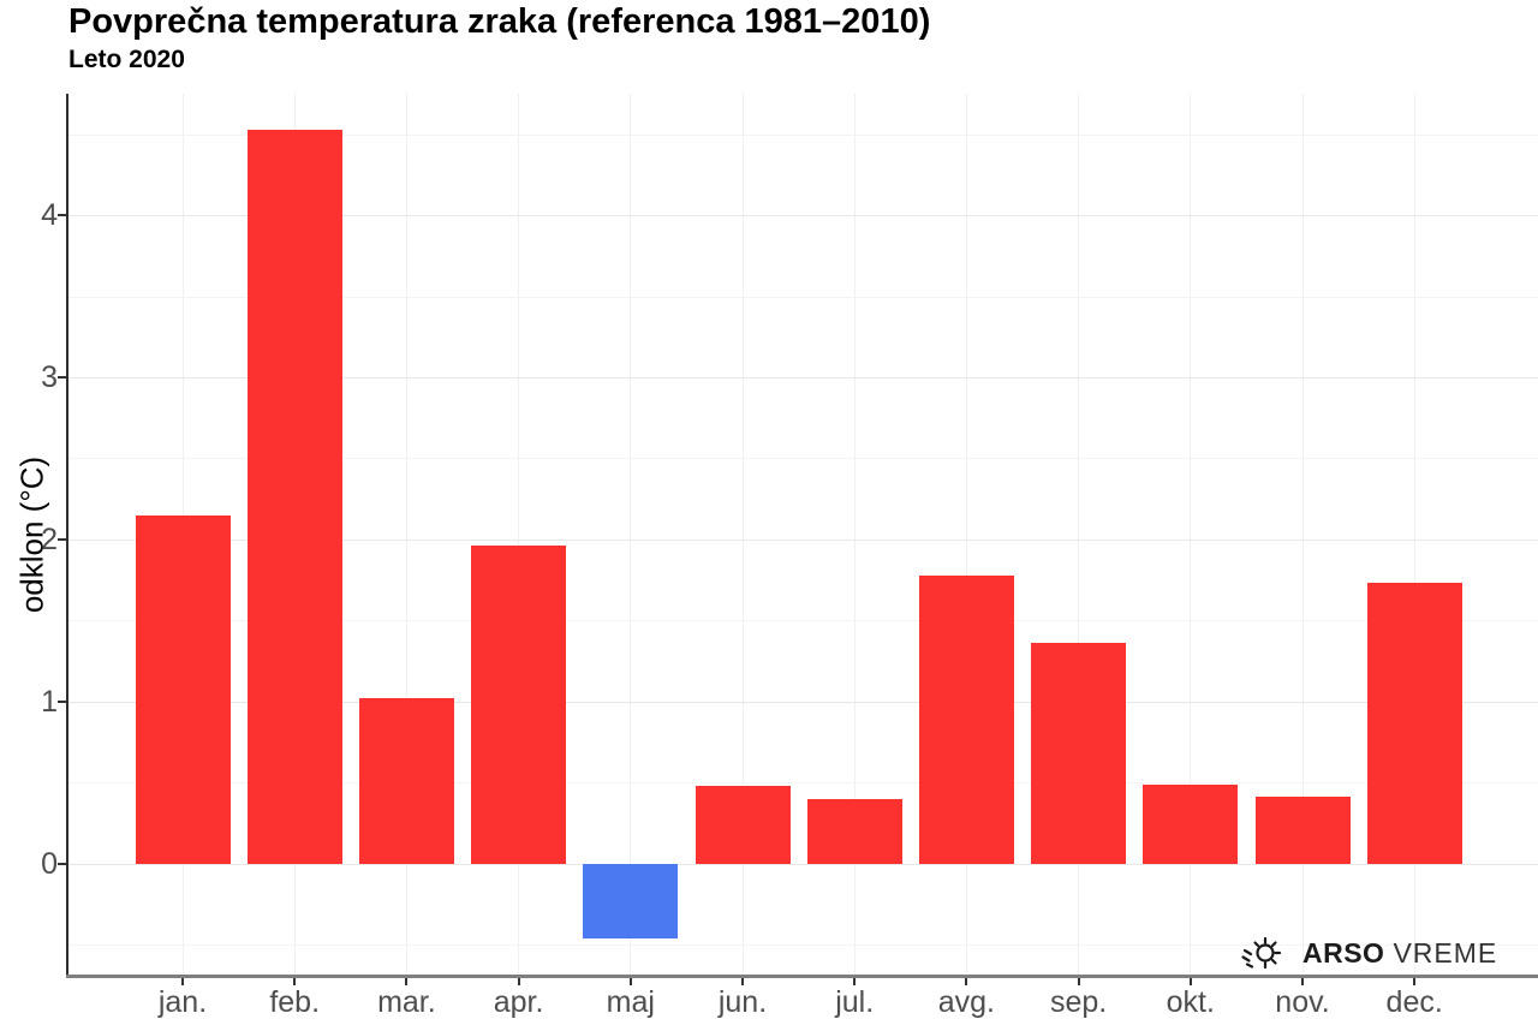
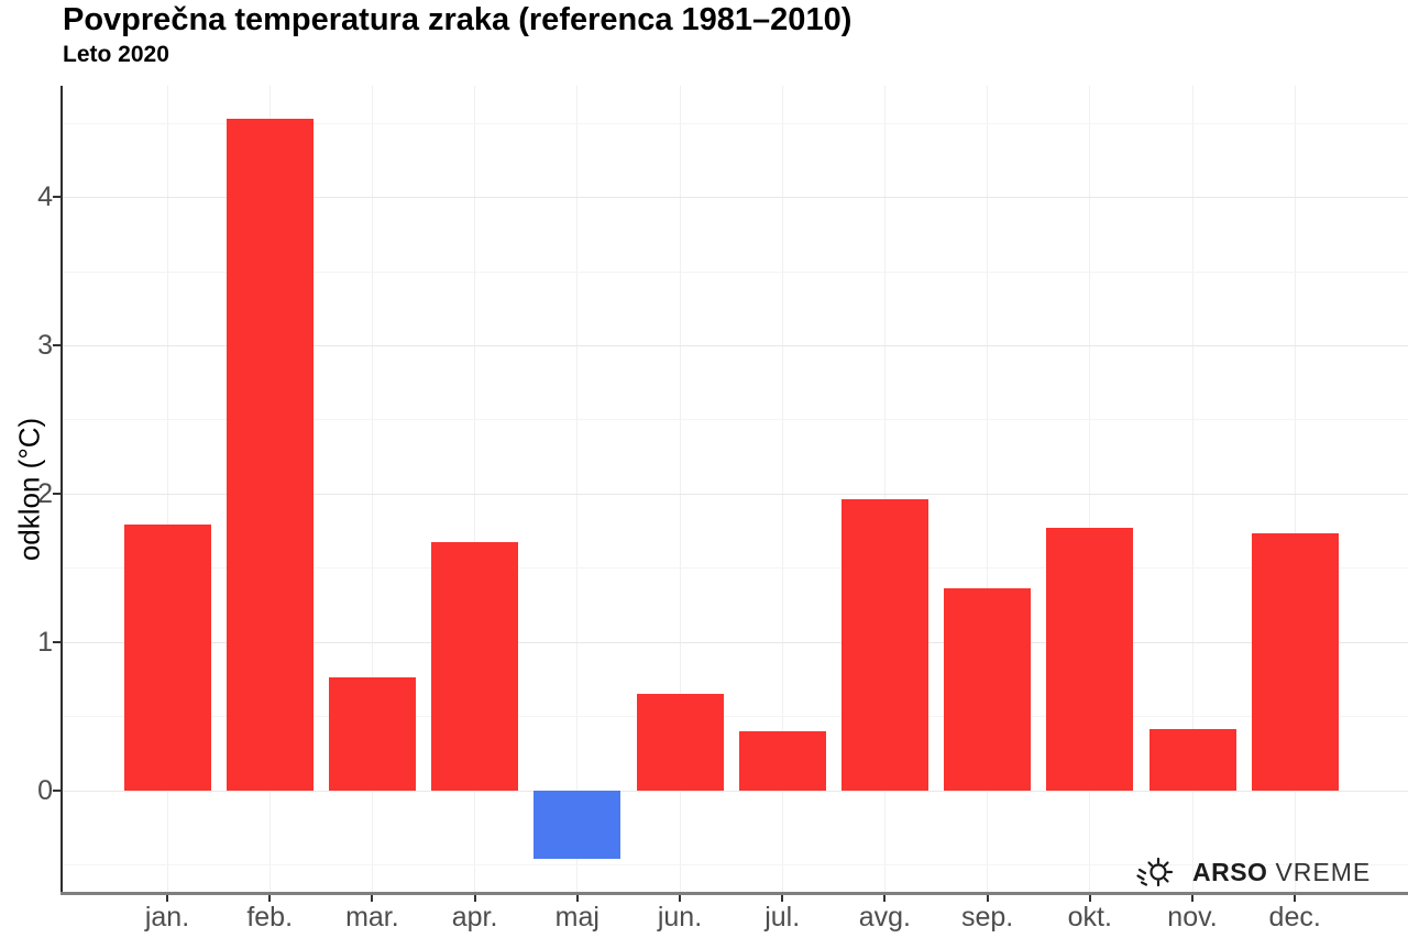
jan.: 2.15 -> 1.79
mar.: 1.02 -> 0.76
apr.: 1.96 -> 1.67
jun.: 0.48 -> 0.65
avg.: 1.78 -> 1.96
okt.: 0.49 -> 1.77
